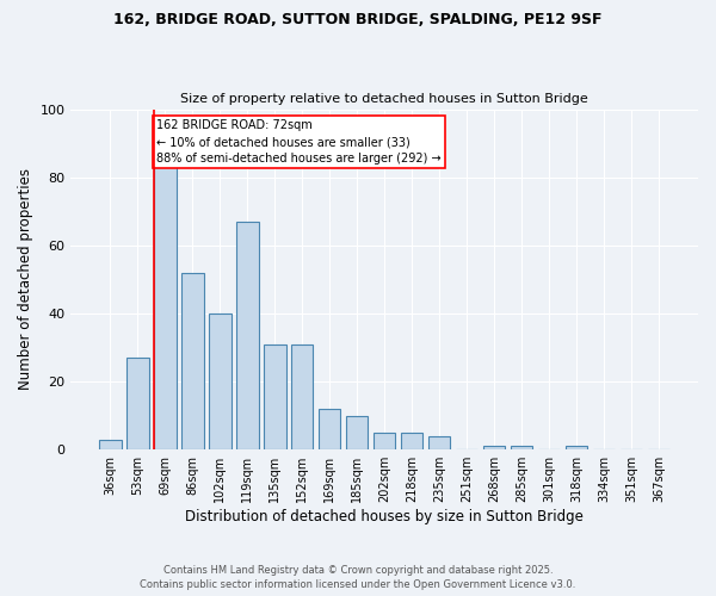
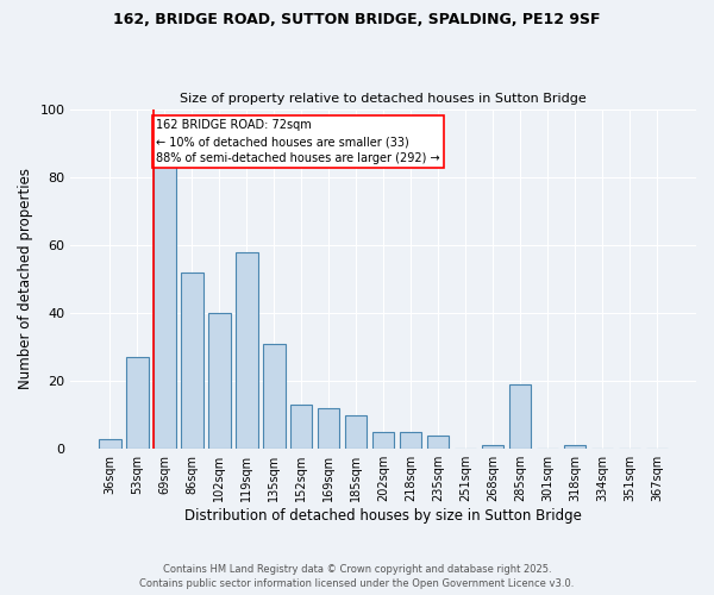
119sqm: 67 -> 58
152sqm: 31 -> 13
285sqm: 1 -> 19
